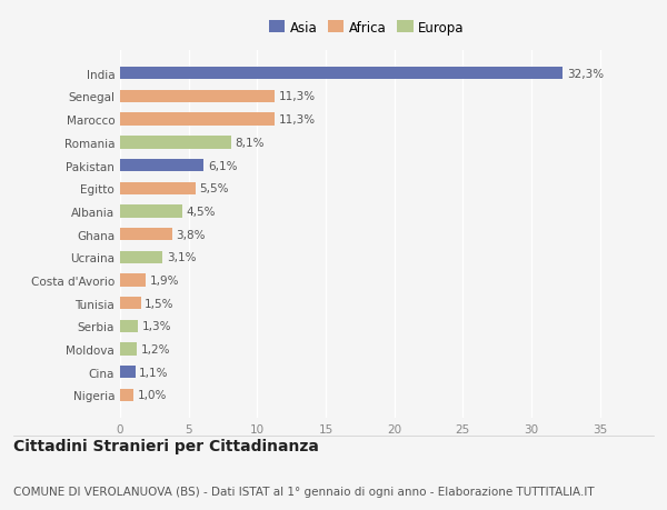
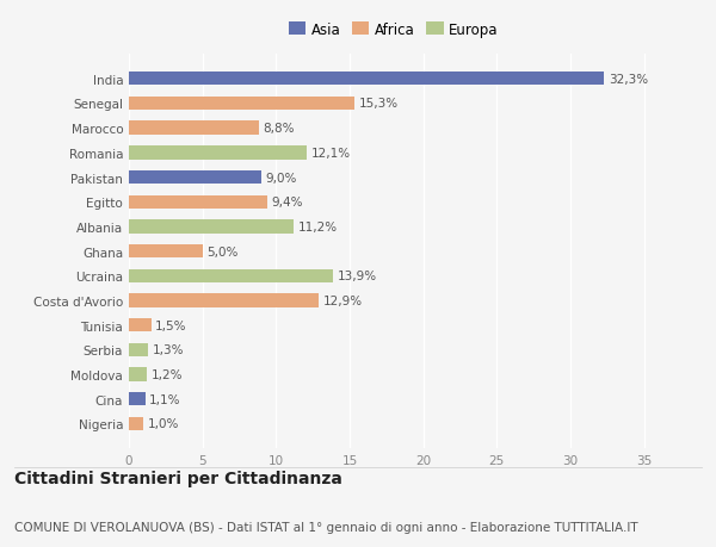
Senegal: 11,3% -> 15,3%
Marocco: 11,3% -> 8,8%
Romania: 8,1% -> 12,1%
Pakistan: 6,1% -> 9,0%
Egitto: 5,5% -> 9,4%
Albania: 4,5% -> 11,2%
Ghana: 3,8% -> 5,0%
Ucraina: 3,1% -> 13,9%
Costa d'Avorio: 1,9% -> 12,9%
